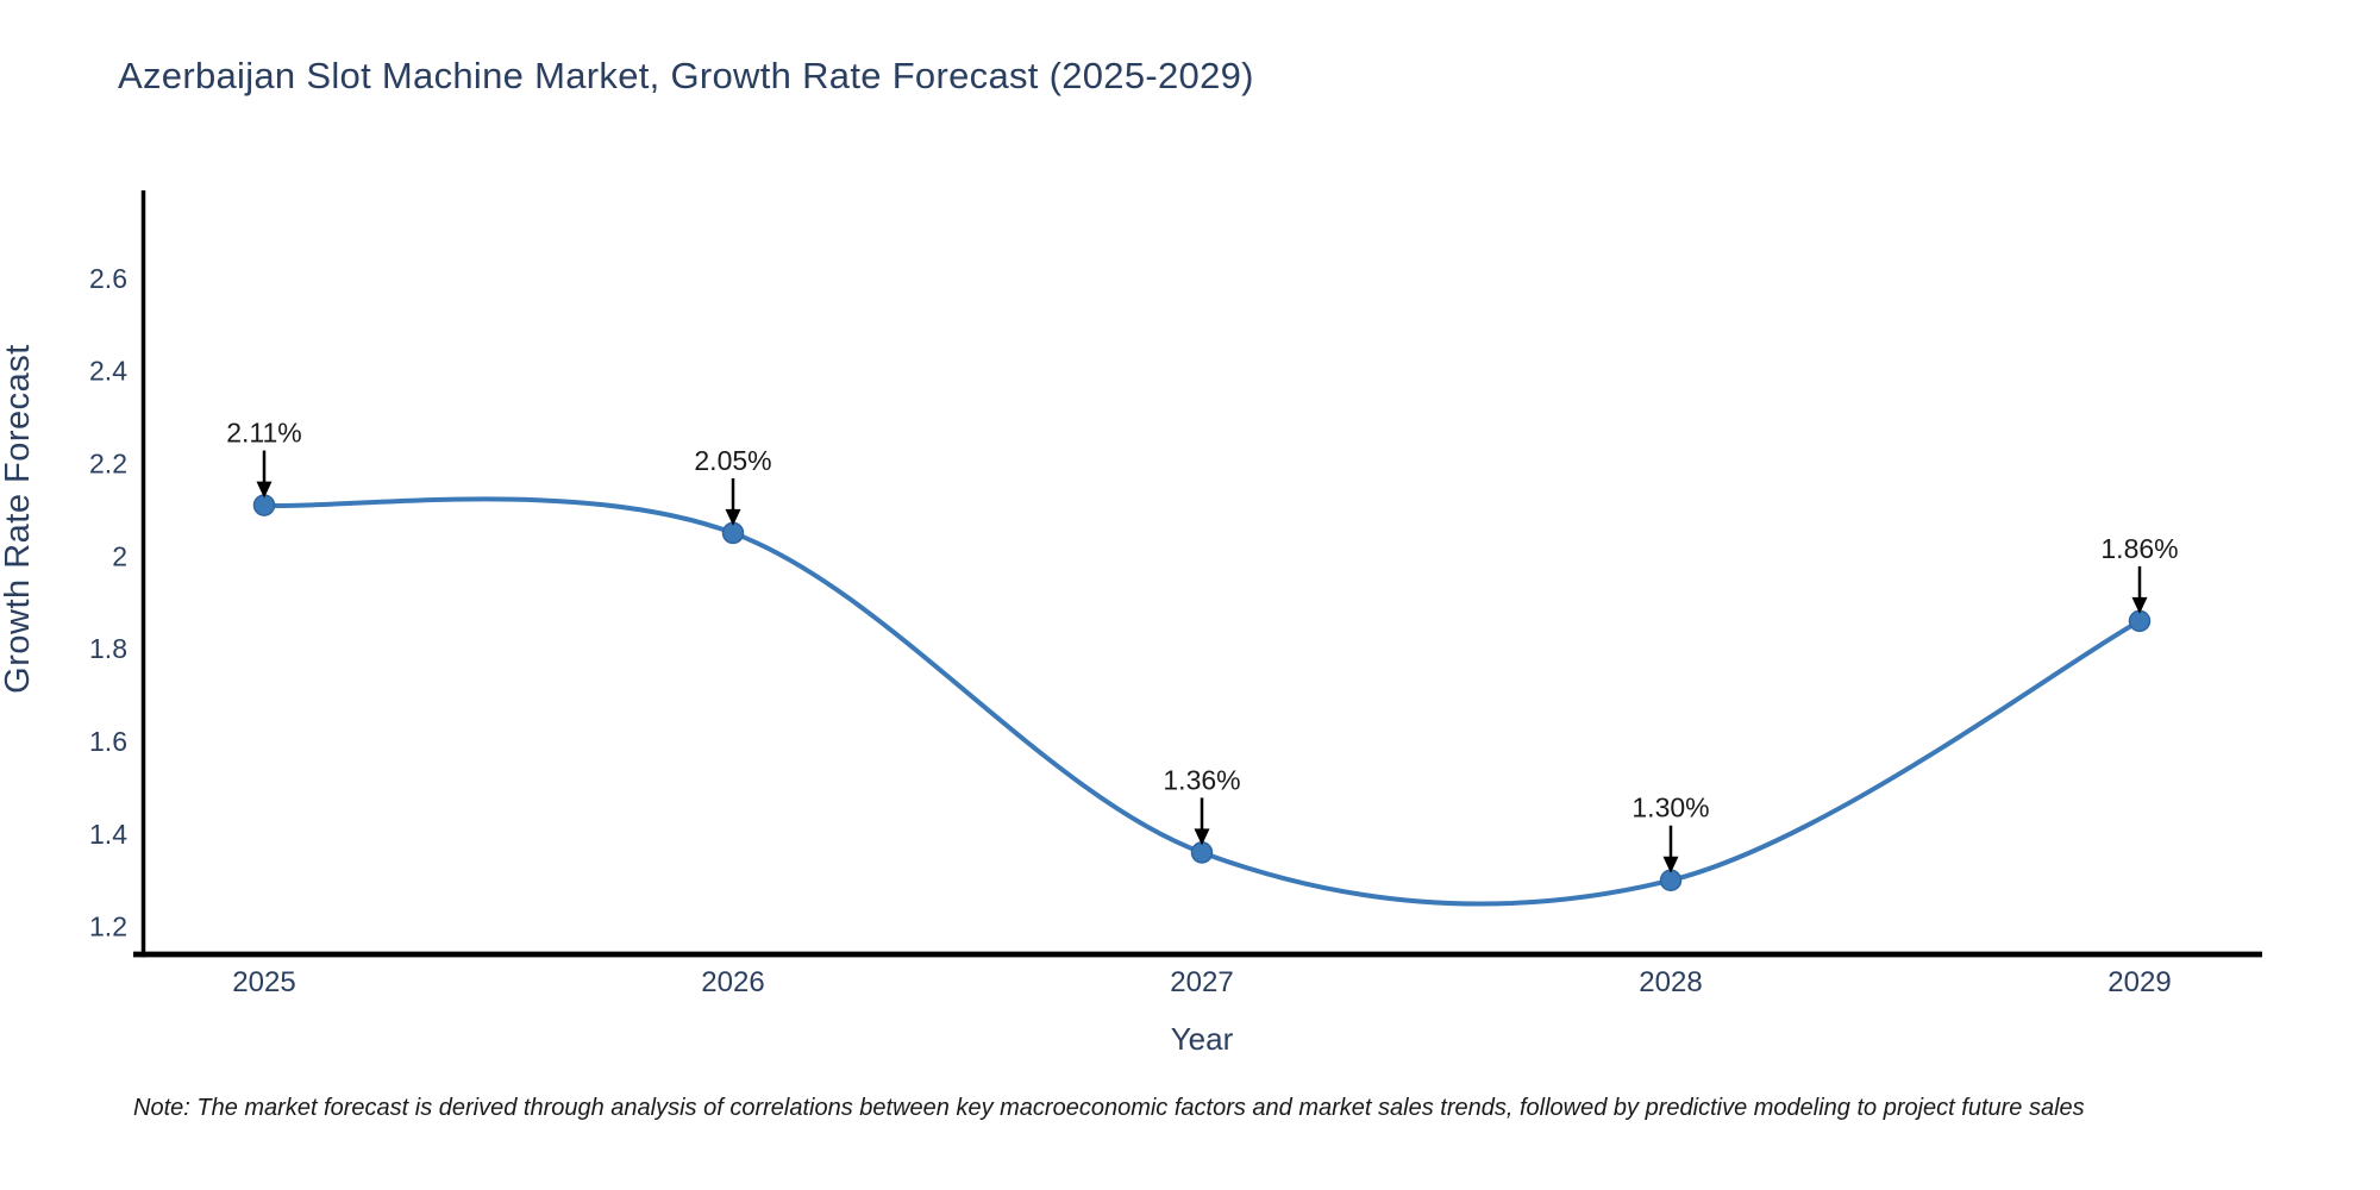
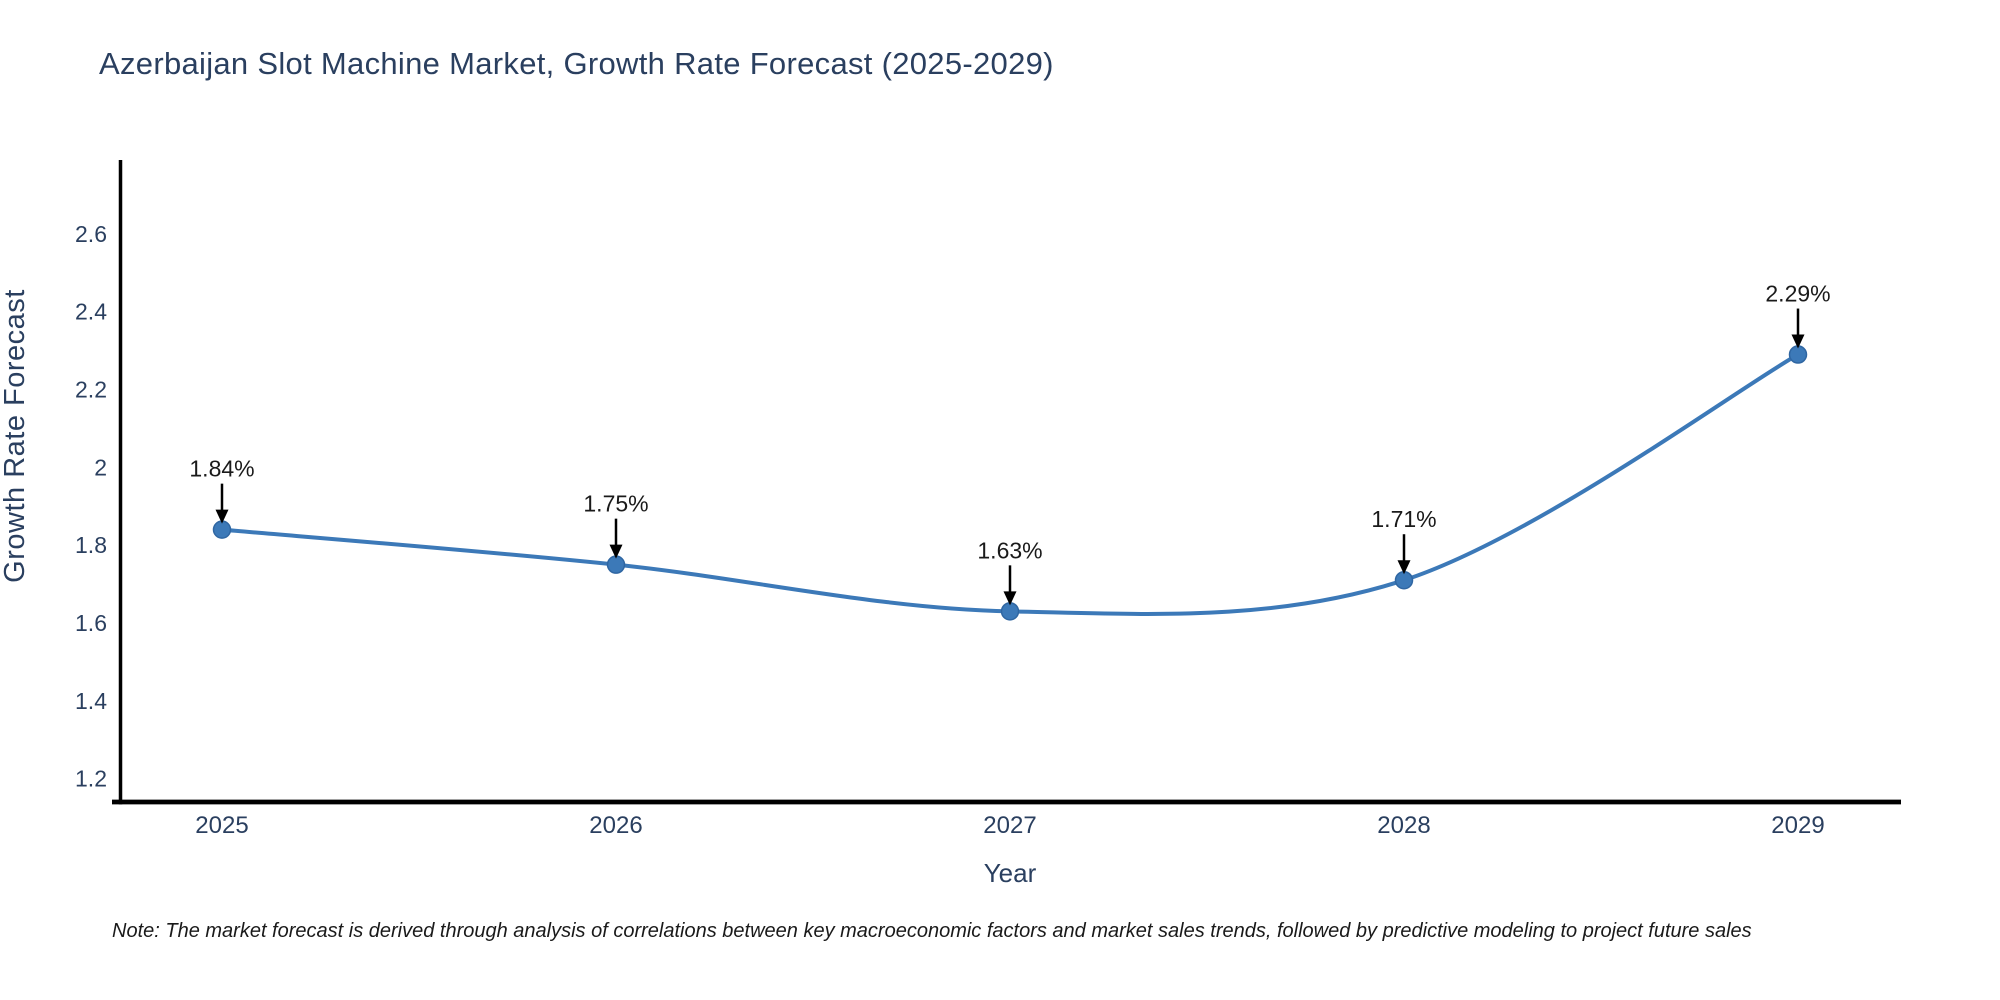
2025: 2.11% -> 1.84%
2026: 2.05% -> 1.75%
2027: 1.36% -> 1.63%
2028: 1.30% -> 1.71%
2029: 1.86% -> 2.29%
